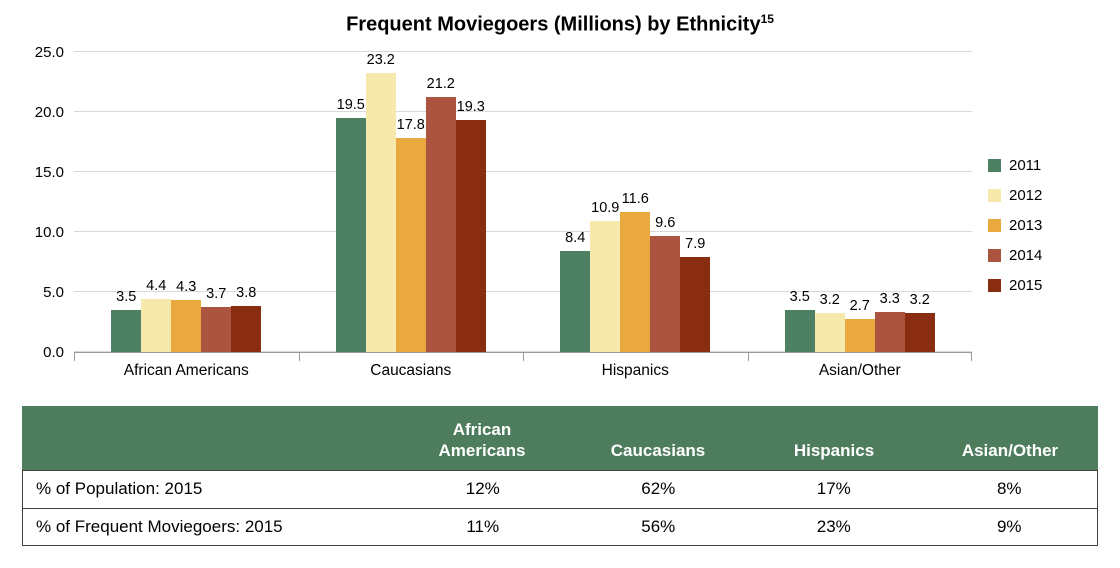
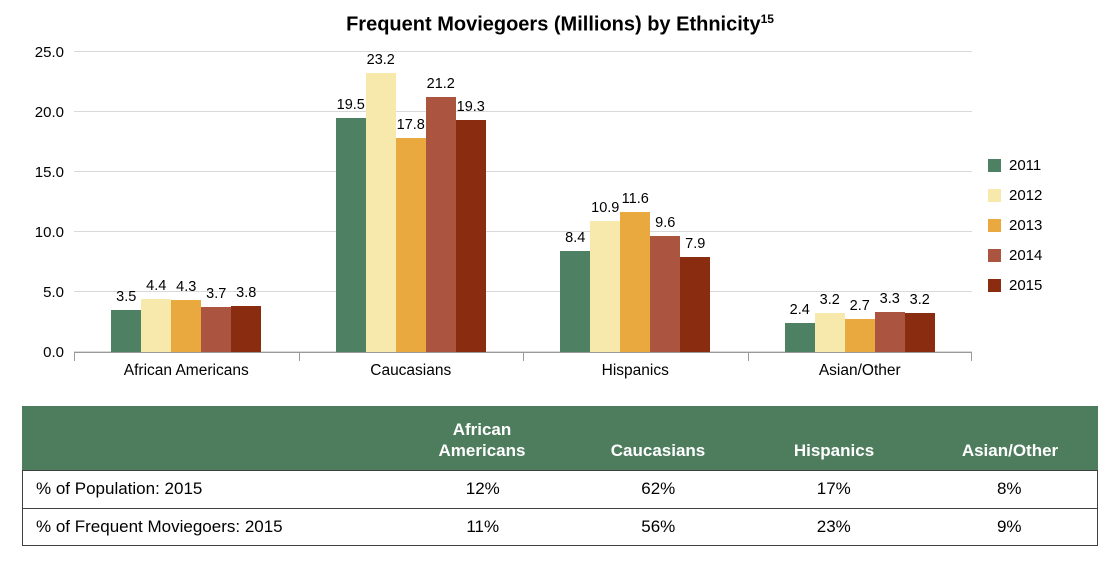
2011/Asian/Other: 3.5 -> 2.4
